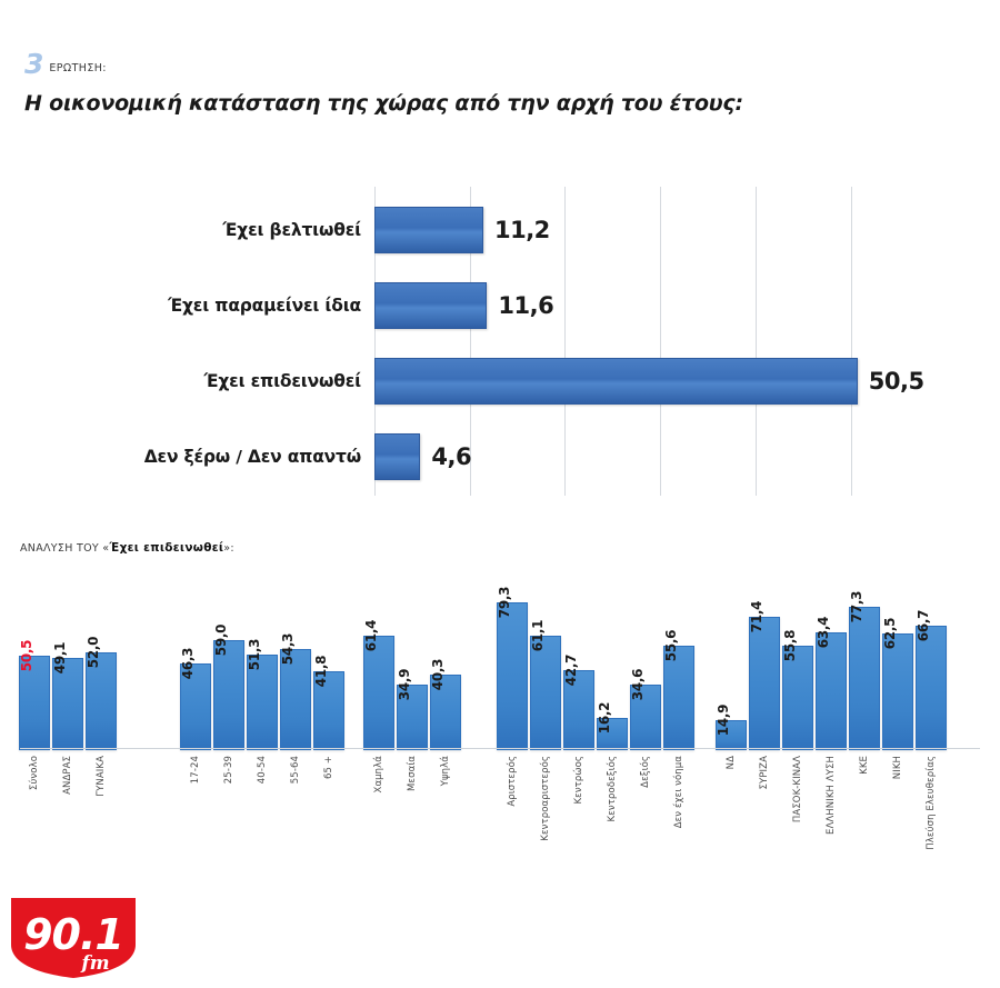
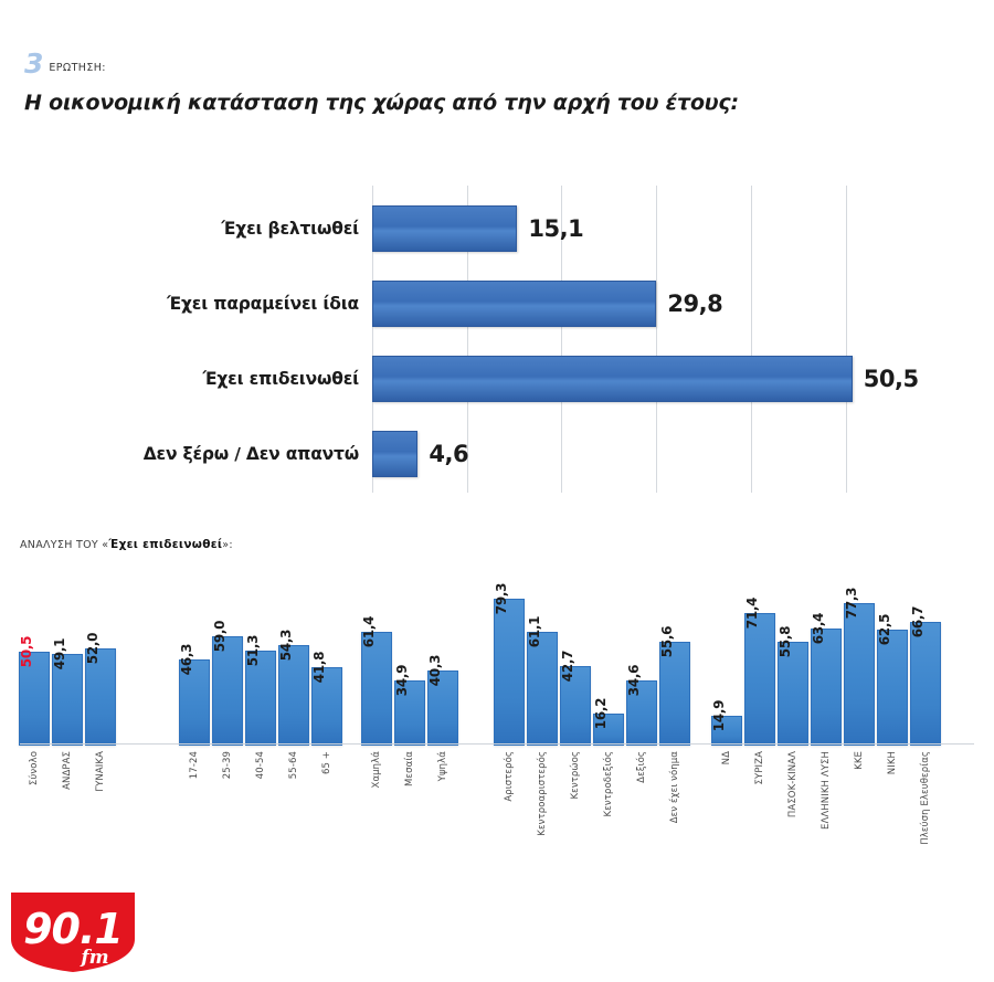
Η οικονομική κατάσταση της χώρας από την αρχή του έτους:/Έχει βελτιωθεί: 11,2 -> 15,1
Η οικονομική κατάσταση της χώρας από την αρχή του έτους:/Έχει παραμείνει ίδια: 11,6 -> 29,8
